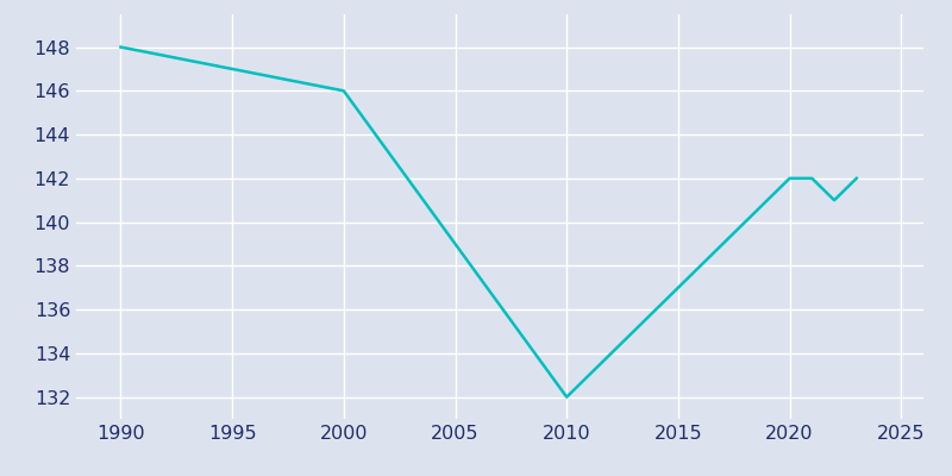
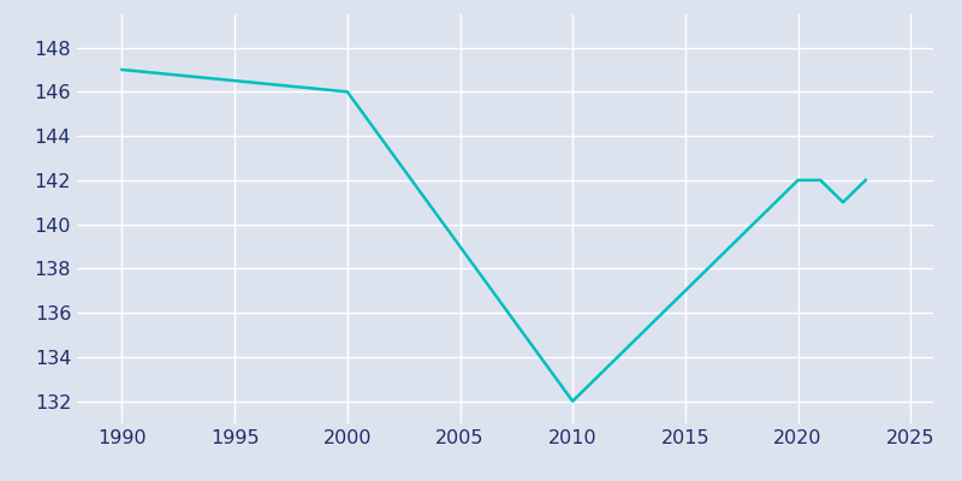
1990: 148 -> 147
